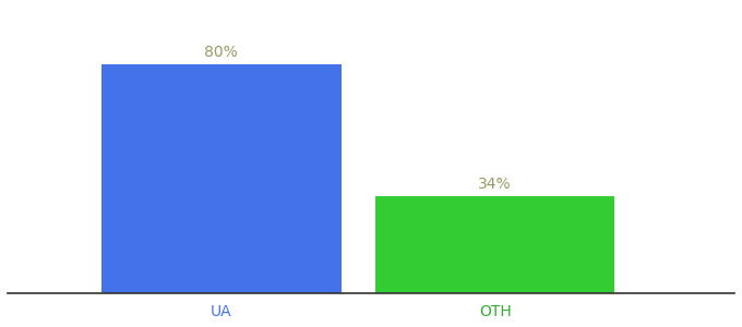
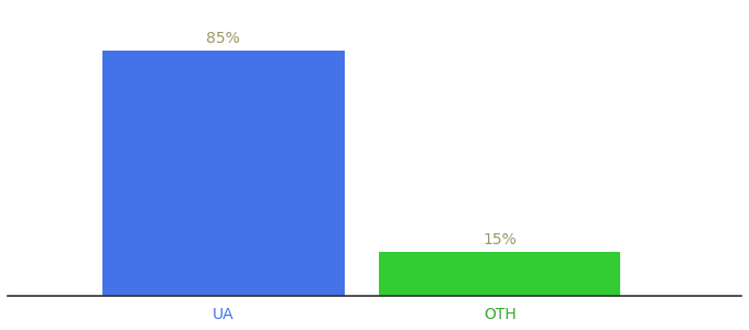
UA: 80% -> 85%
OTH: 34% -> 15%
